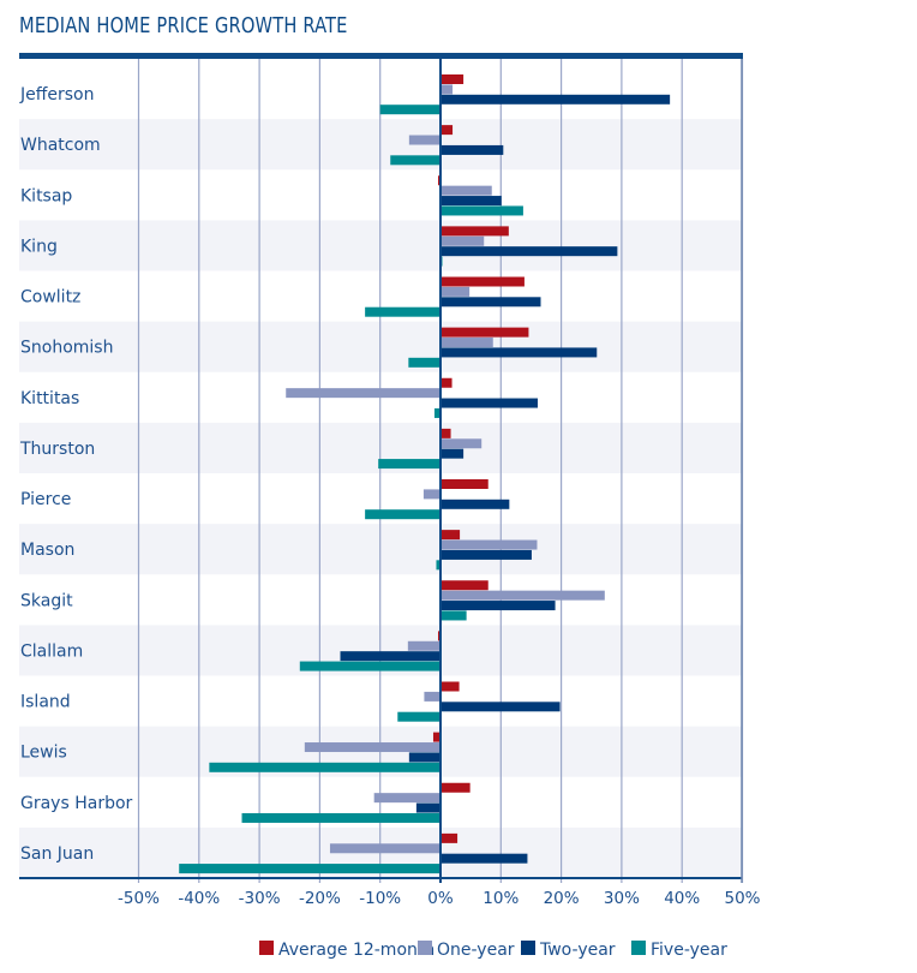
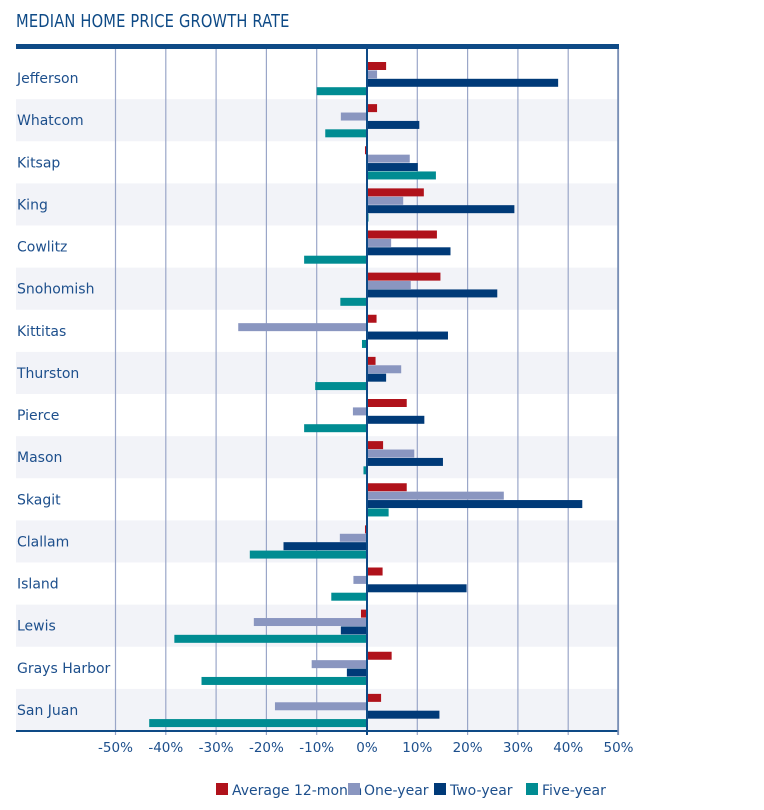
One-year/Mason: 16% -> 9%
Two-year/Skagit: 19% -> 43%
